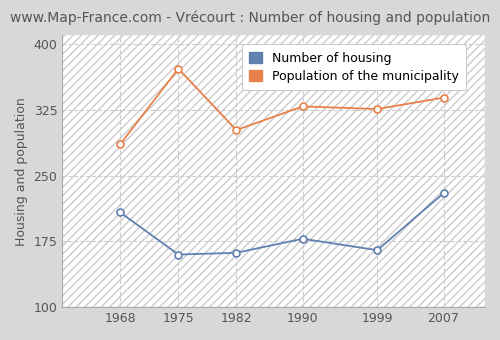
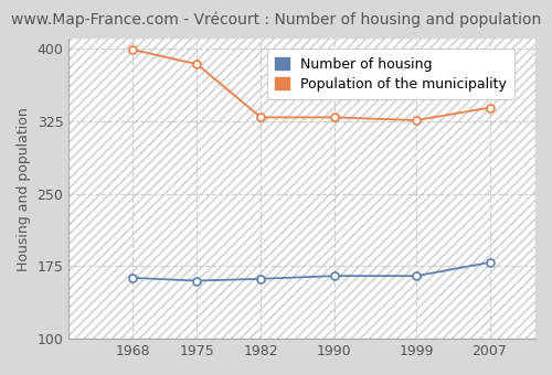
Number of housing/1968: 208 -> 163
Population of the municipality/1968: 286 -> 399
Population of the municipality/1975: 372 -> 384
Population of the municipality/1982: 302 -> 329
Number of housing/1990: 178 -> 165
Number of housing/2007: 230 -> 179
